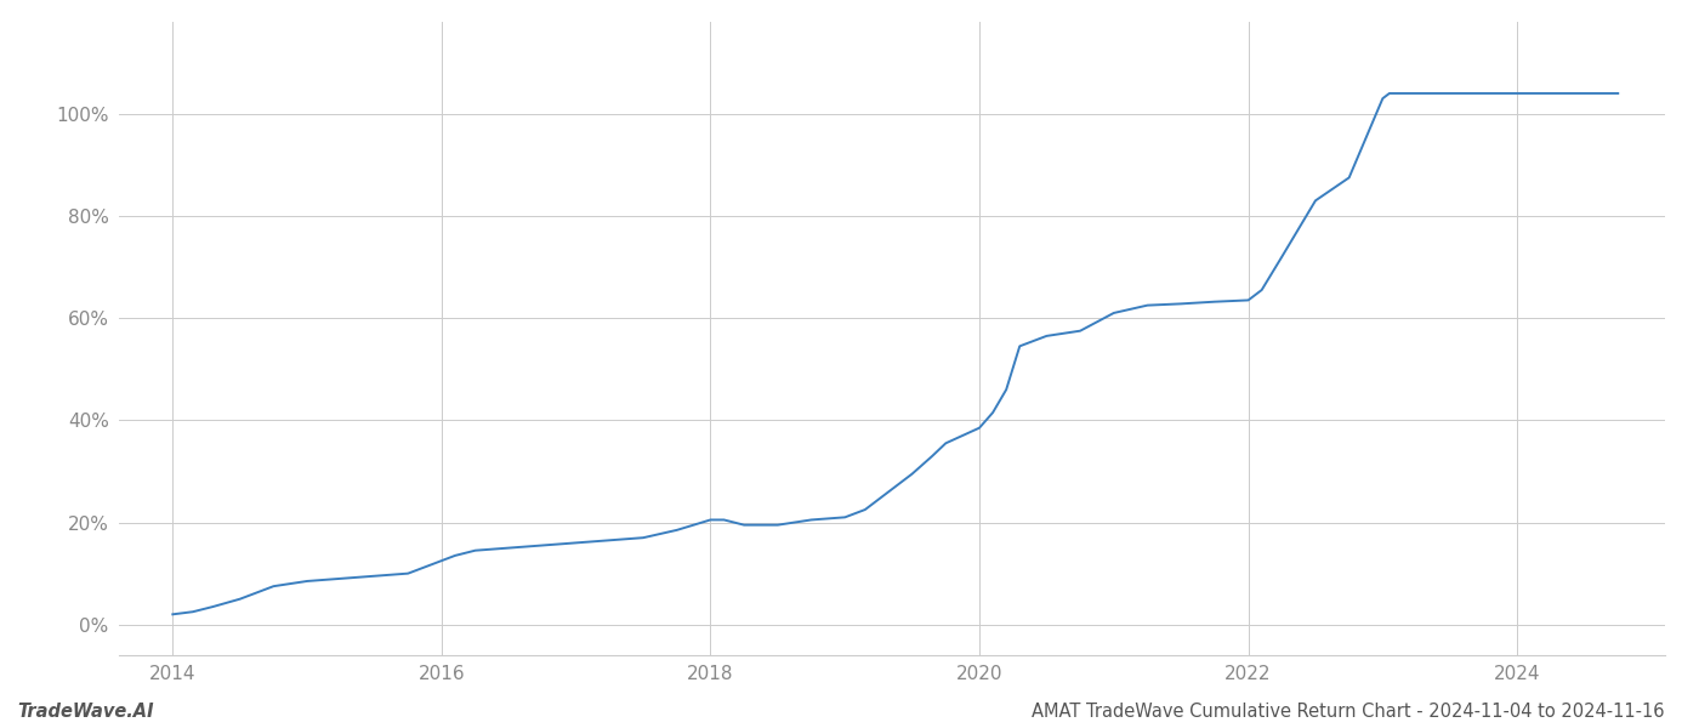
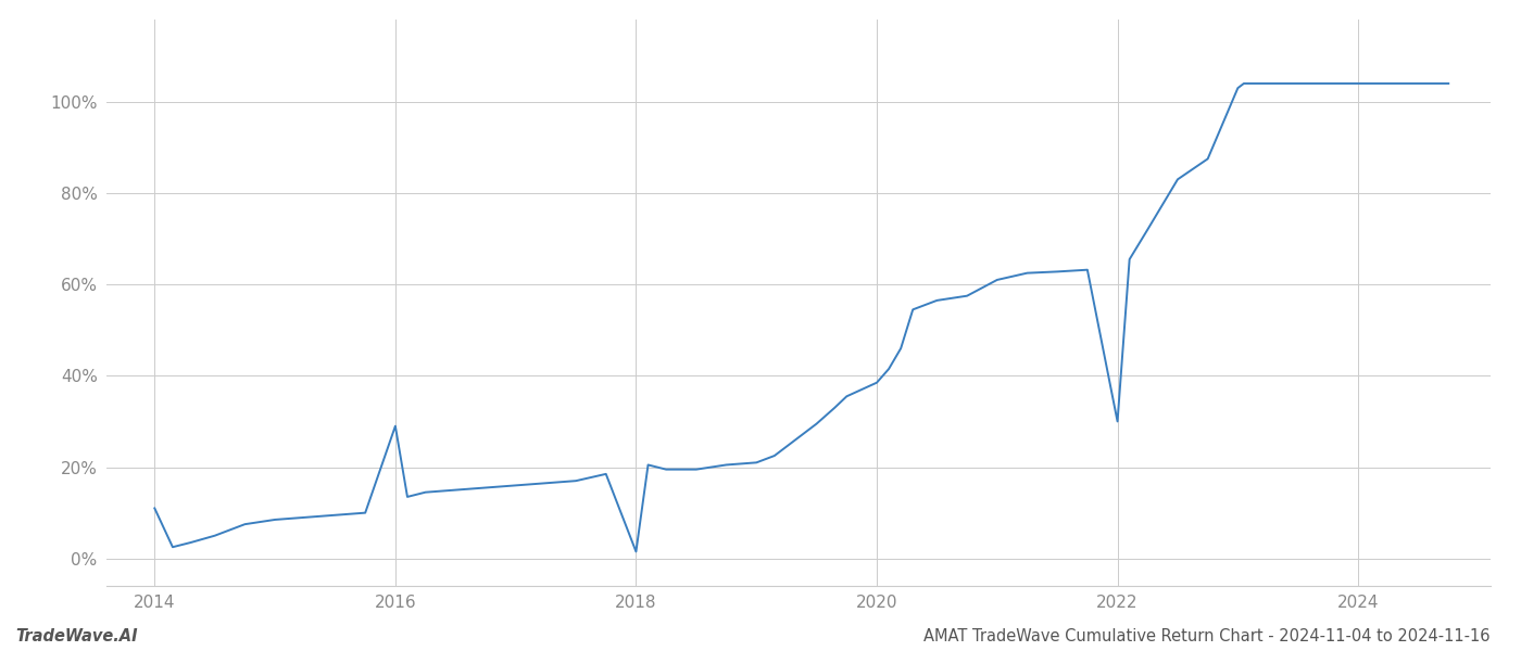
2014: 2.0% -> 11.0%
2016: 12.5% -> 29.0%
2018: 20.5% -> 1.5%
2022: 63.5% -> 30.0%
